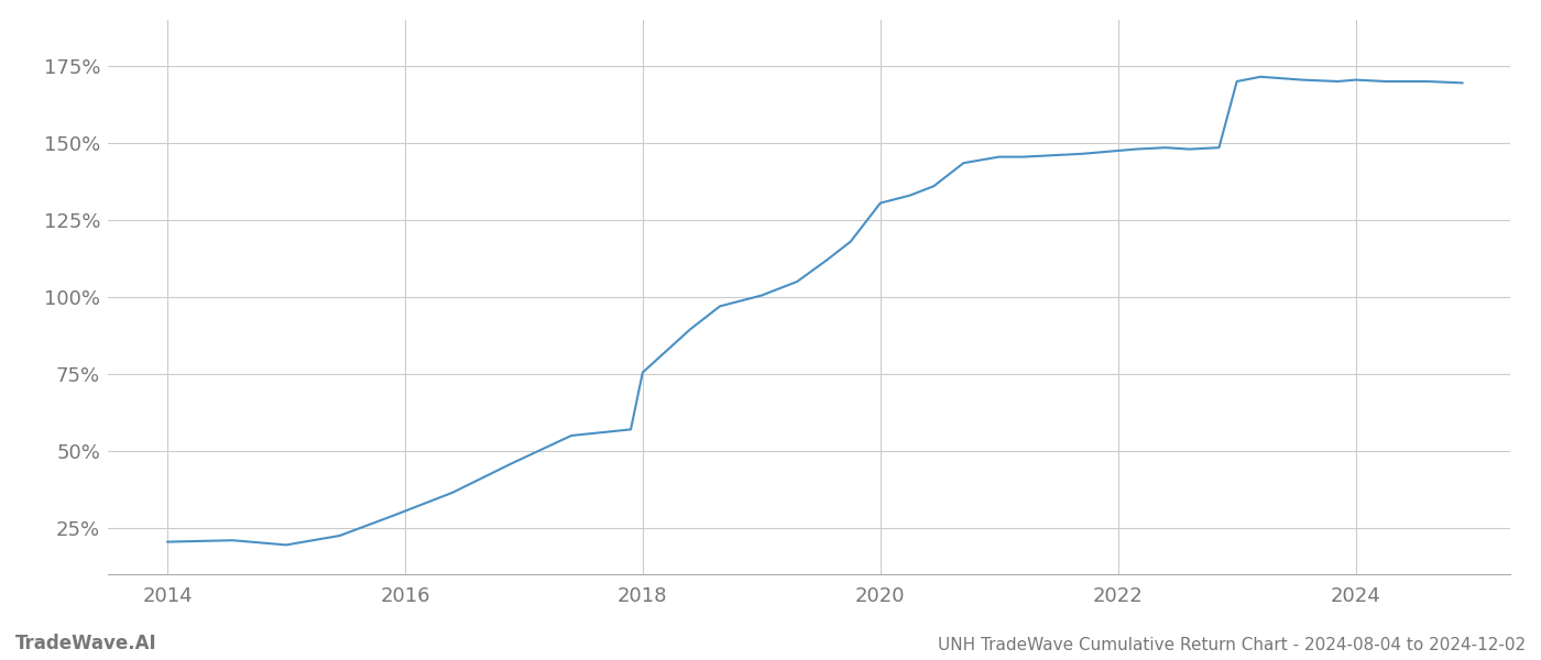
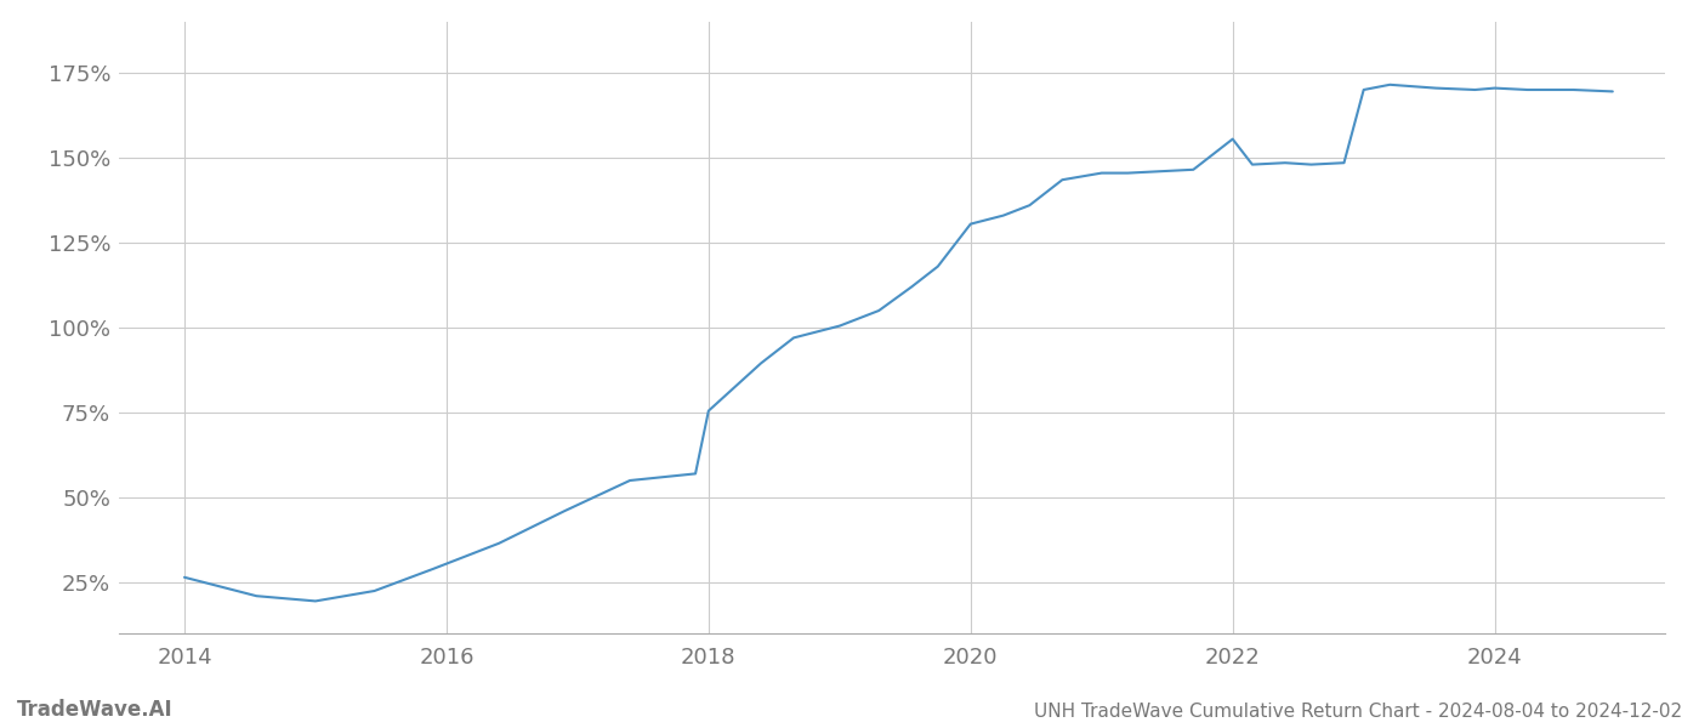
2014: 20.5% -> 26.5%
2022: 147.5% -> 155.5%
